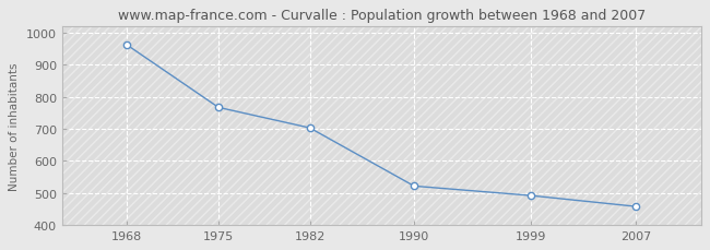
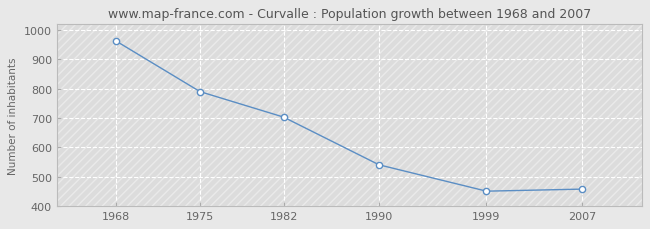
1975: 767 -> 790
1990: 521 -> 540
1999: 491 -> 450
